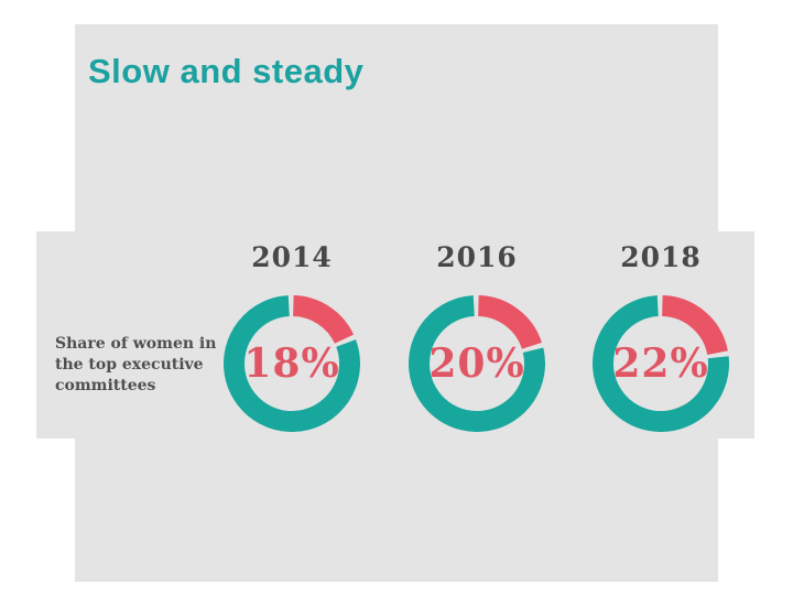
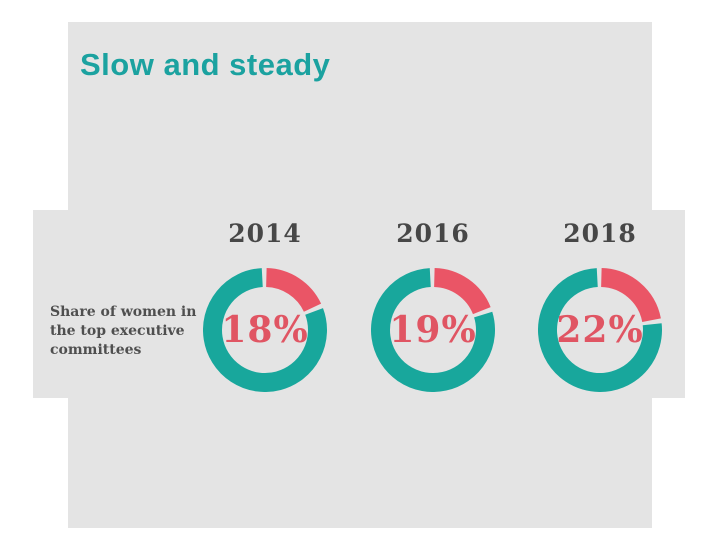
2016: 20% -> 19%
